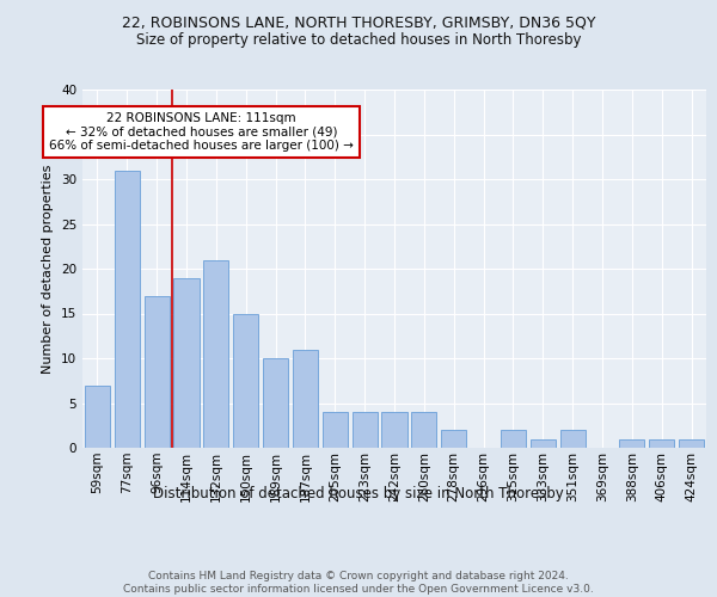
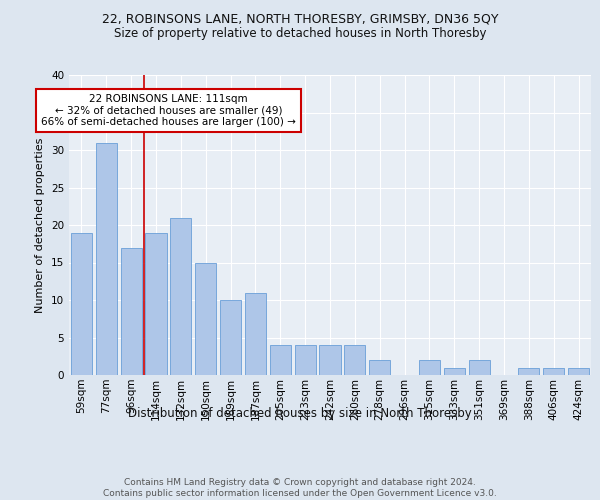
59sqm: 7 -> 19
